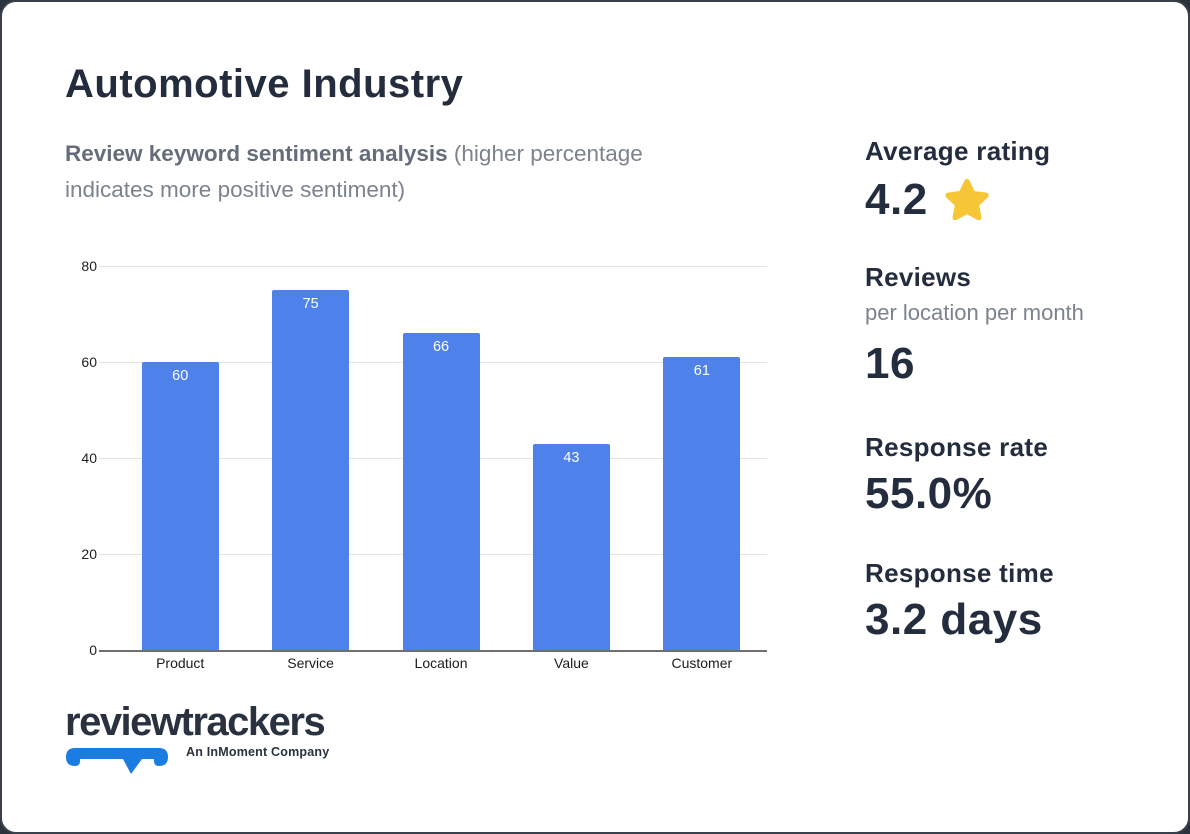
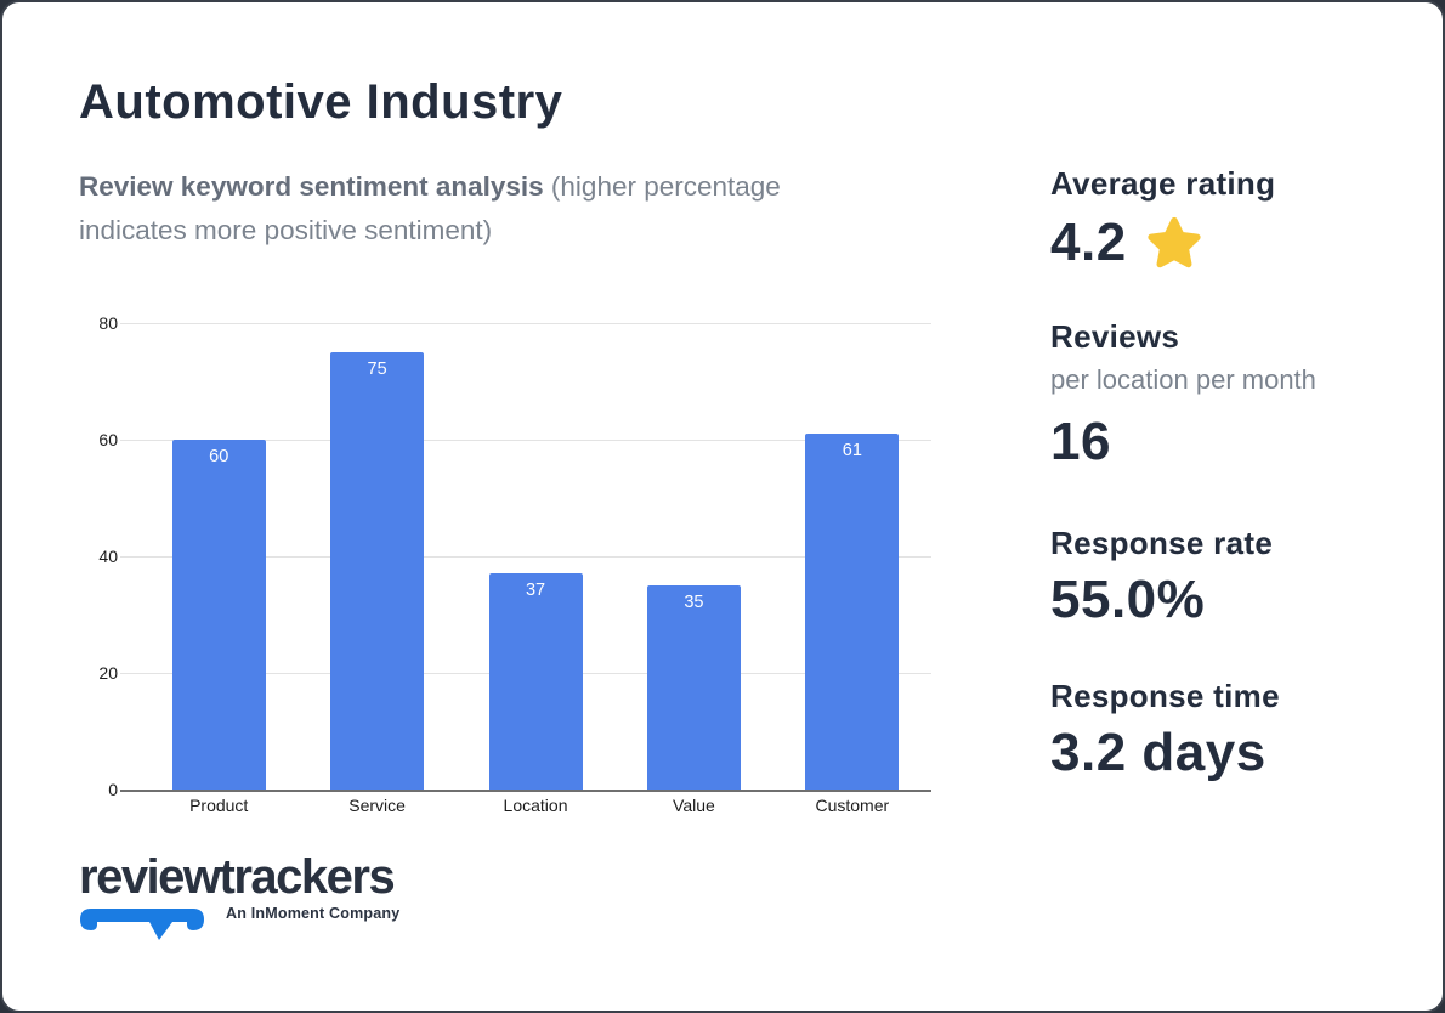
Location: 66 -> 37
Value: 43 -> 35
